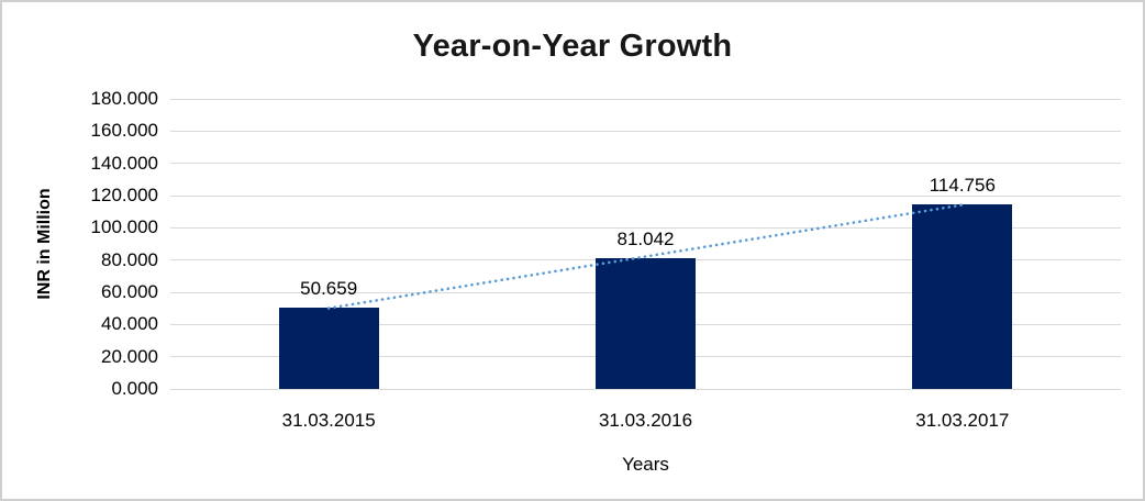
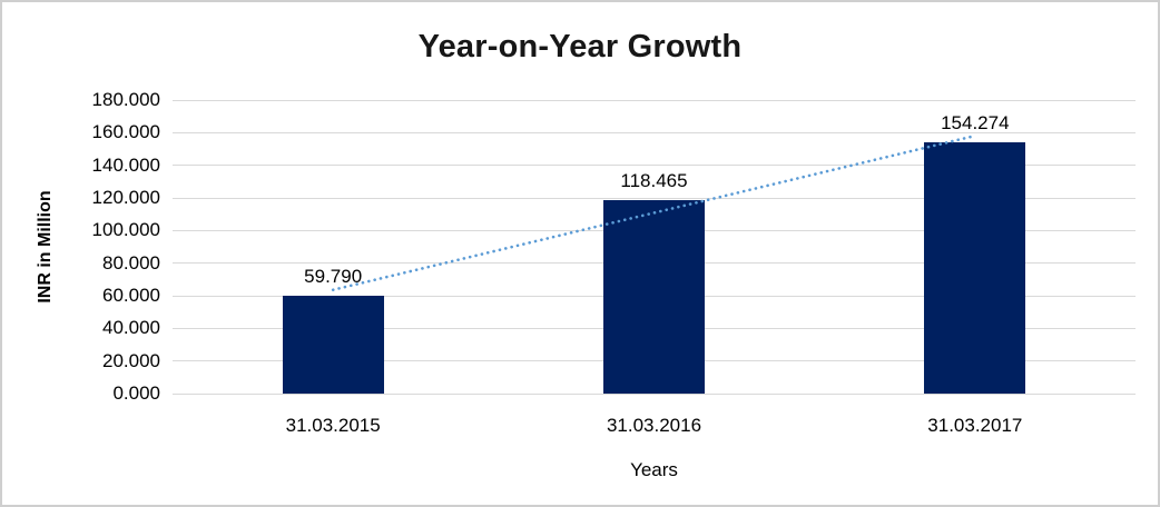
31.03.2015: 50.659 -> 59.790
31.03.2016: 81.042 -> 118.465
31.03.2017: 114.756 -> 154.274
